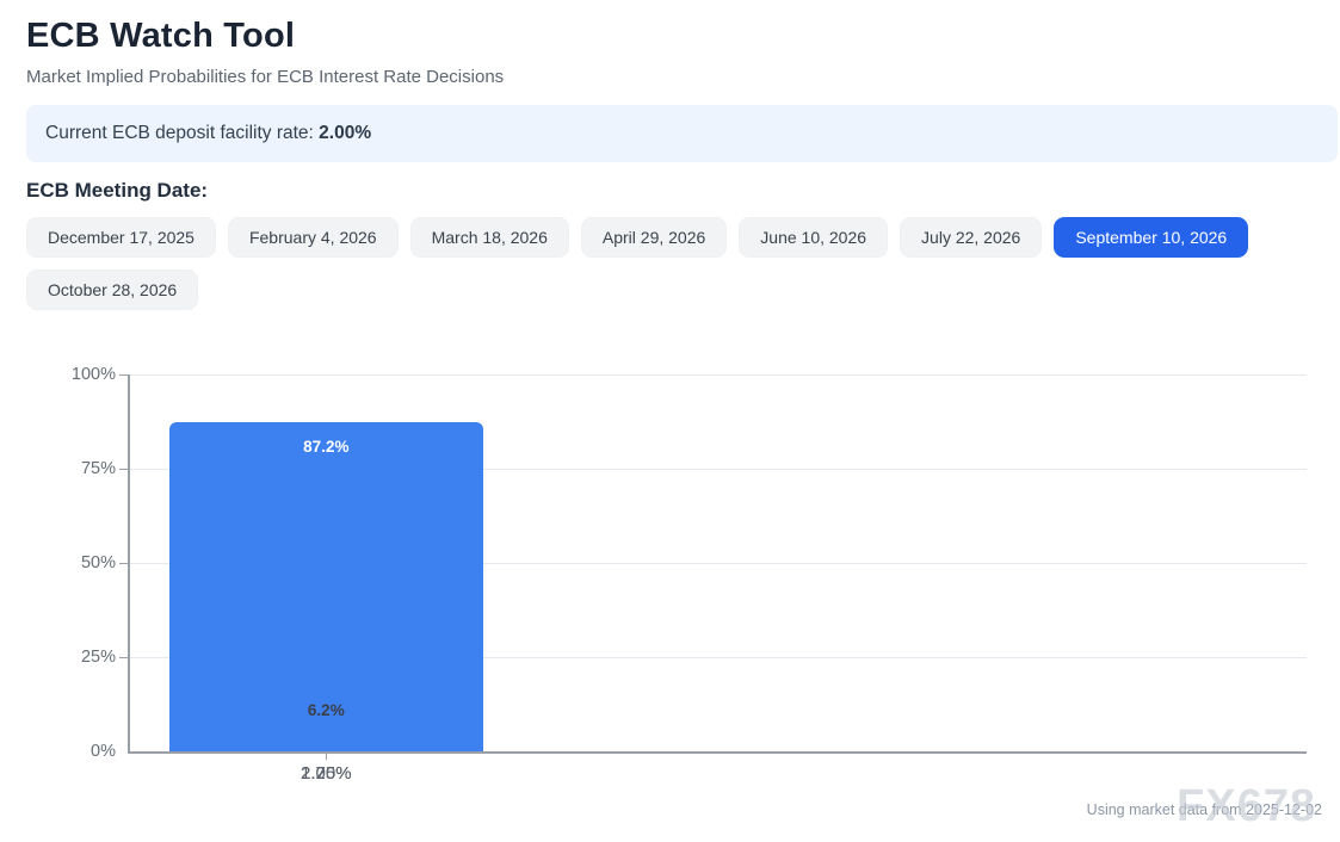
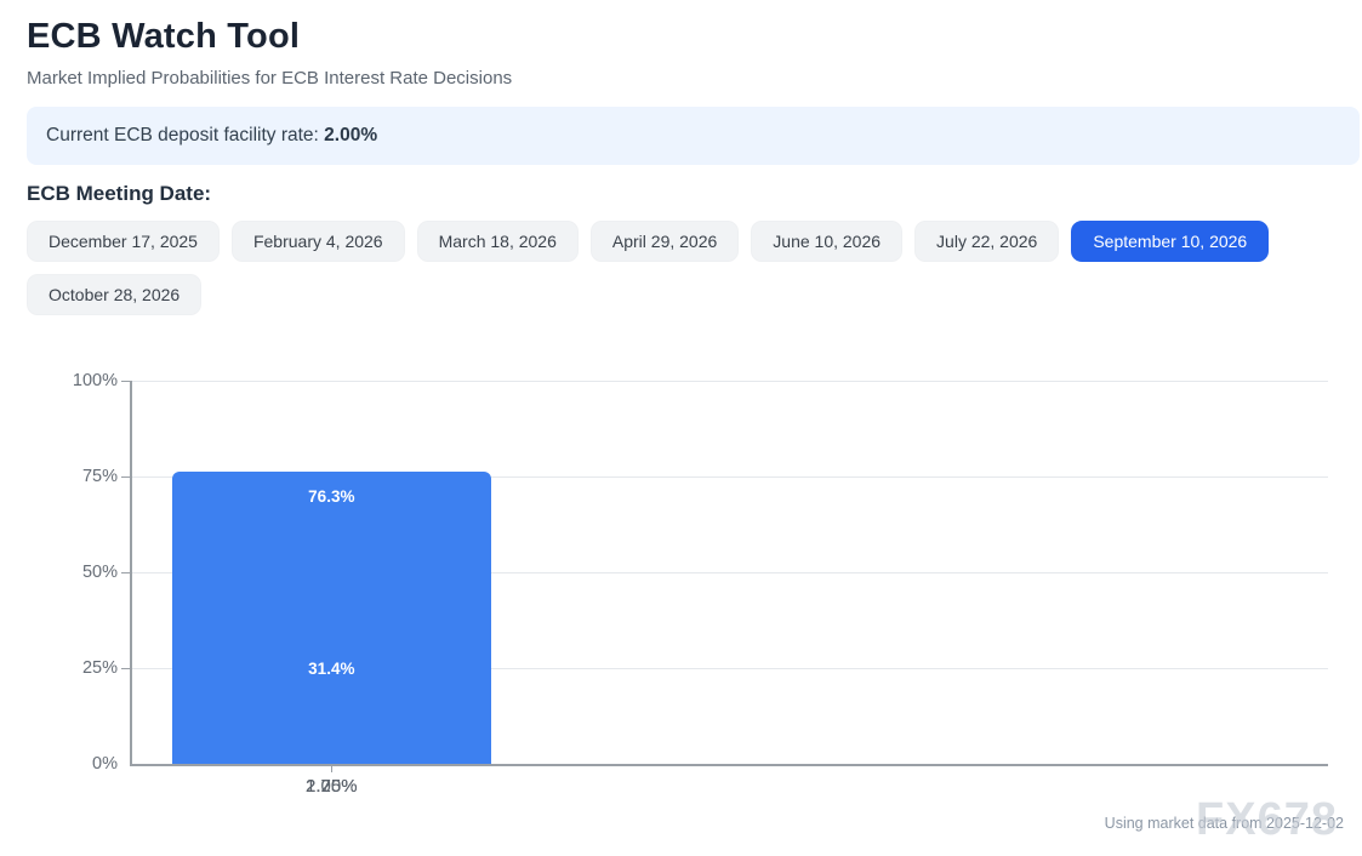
1.75%: 6.4% -> 12.6%
2.00%: 87.2% -> 76.3%
2.25%: 6.2% -> 31.4%
